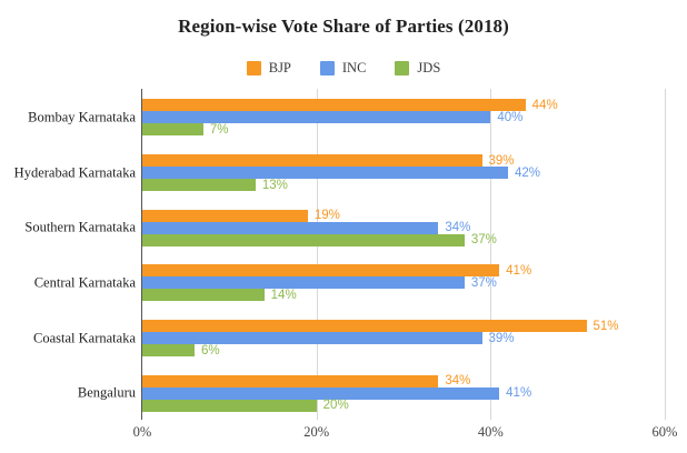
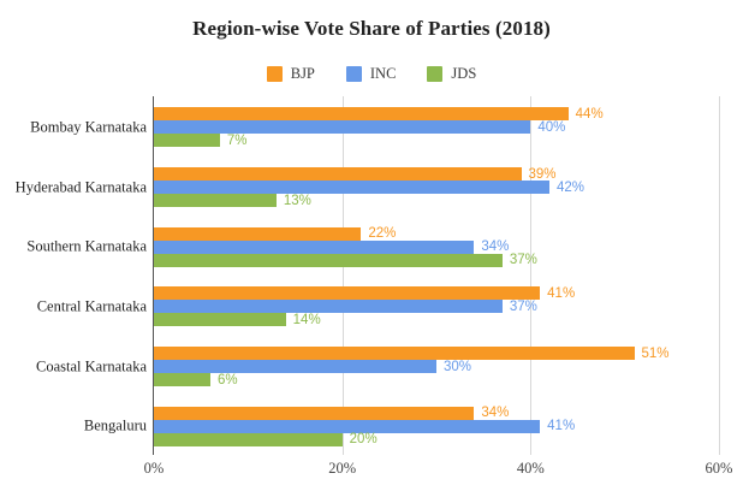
BJP/Southern Karnataka: 19% -> 22%
INC/Coastal Karnataka: 39% -> 30%
